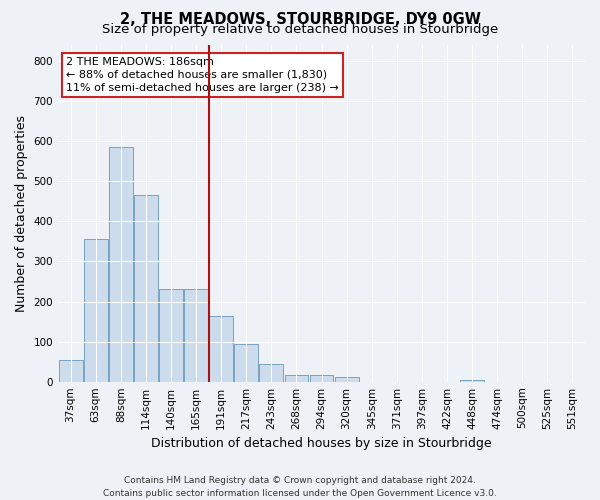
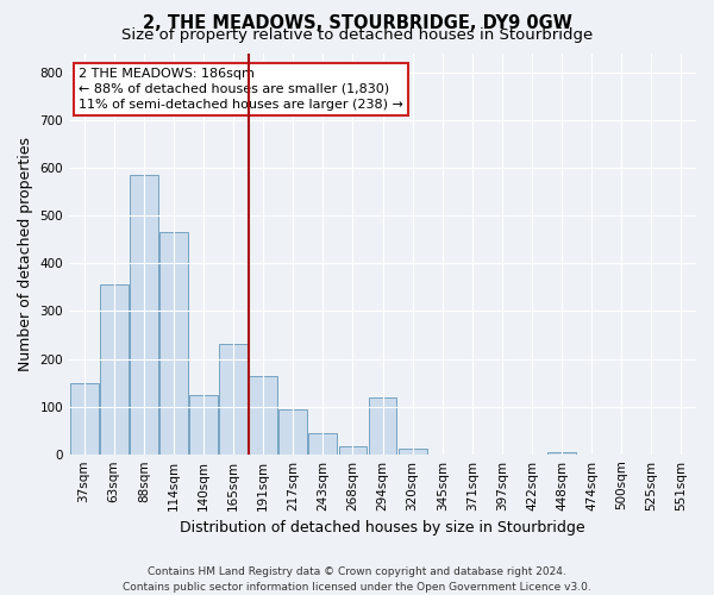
37sqm: 55 -> 150
140sqm: 230 -> 125
294sqm: 17 -> 120
